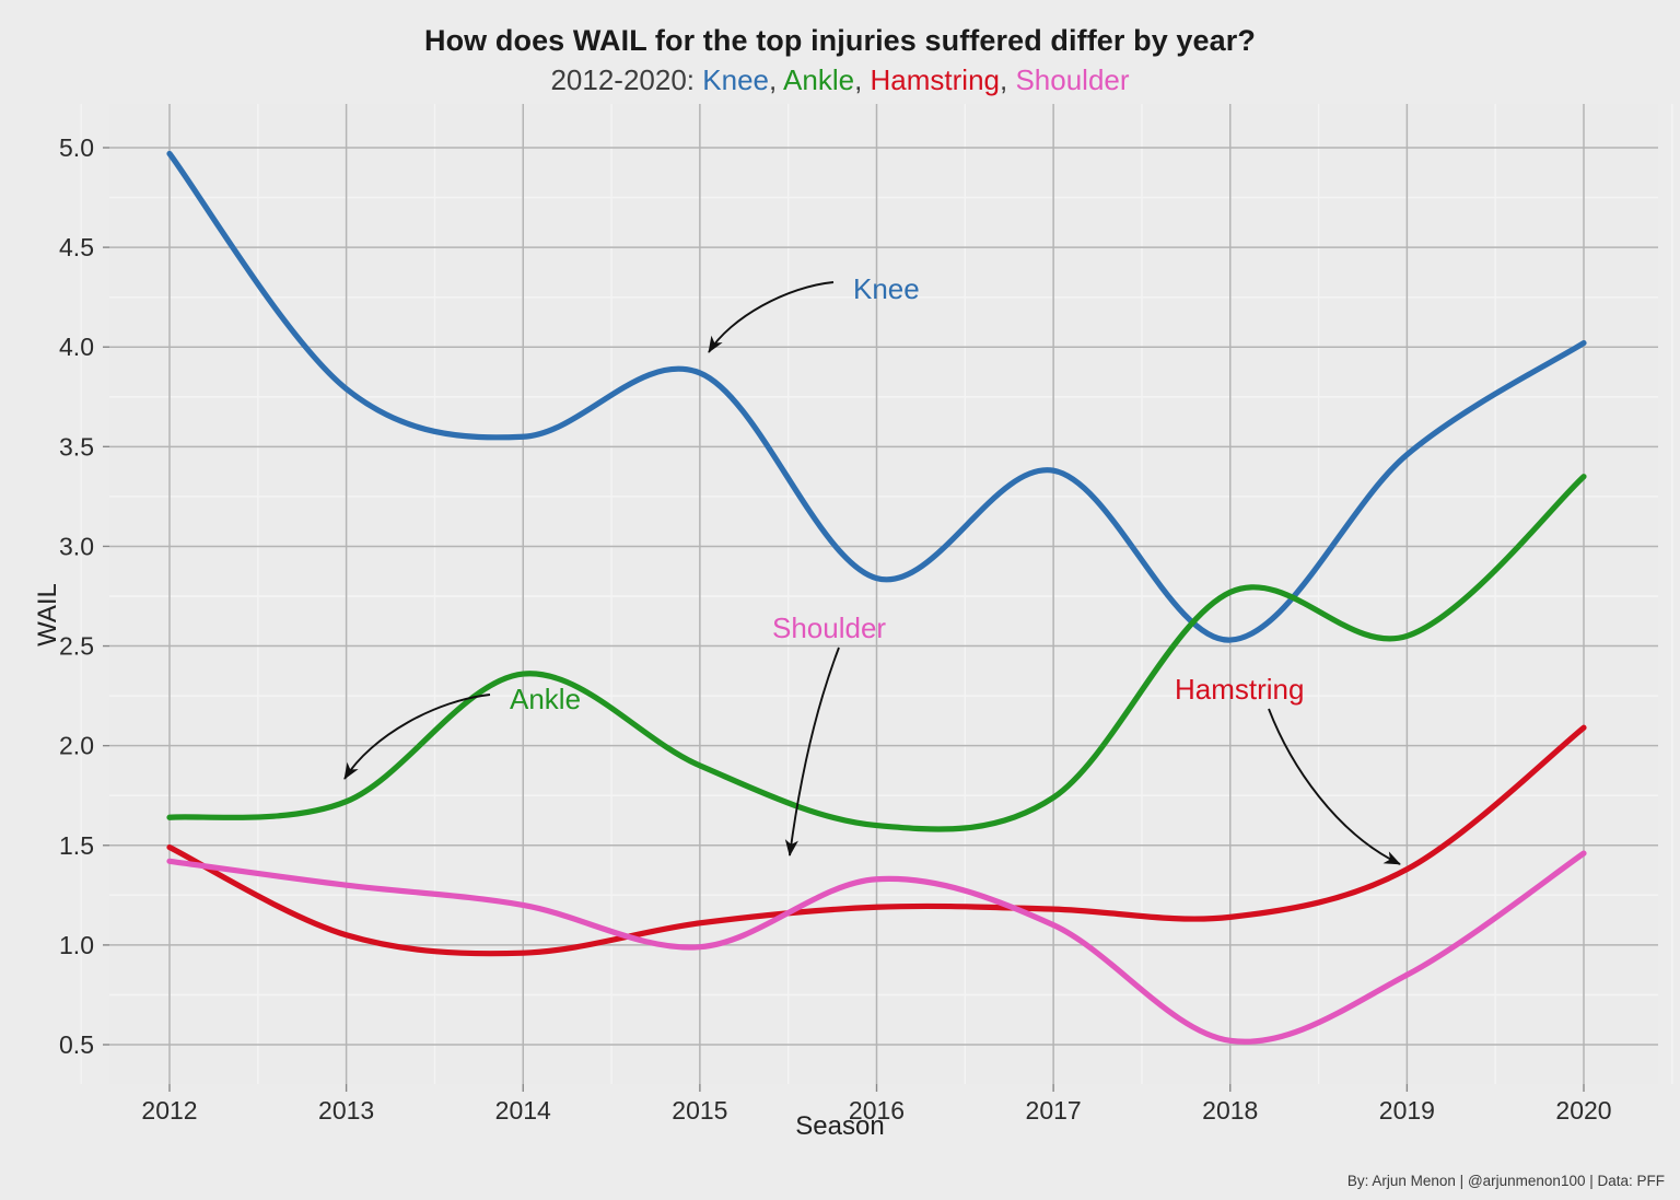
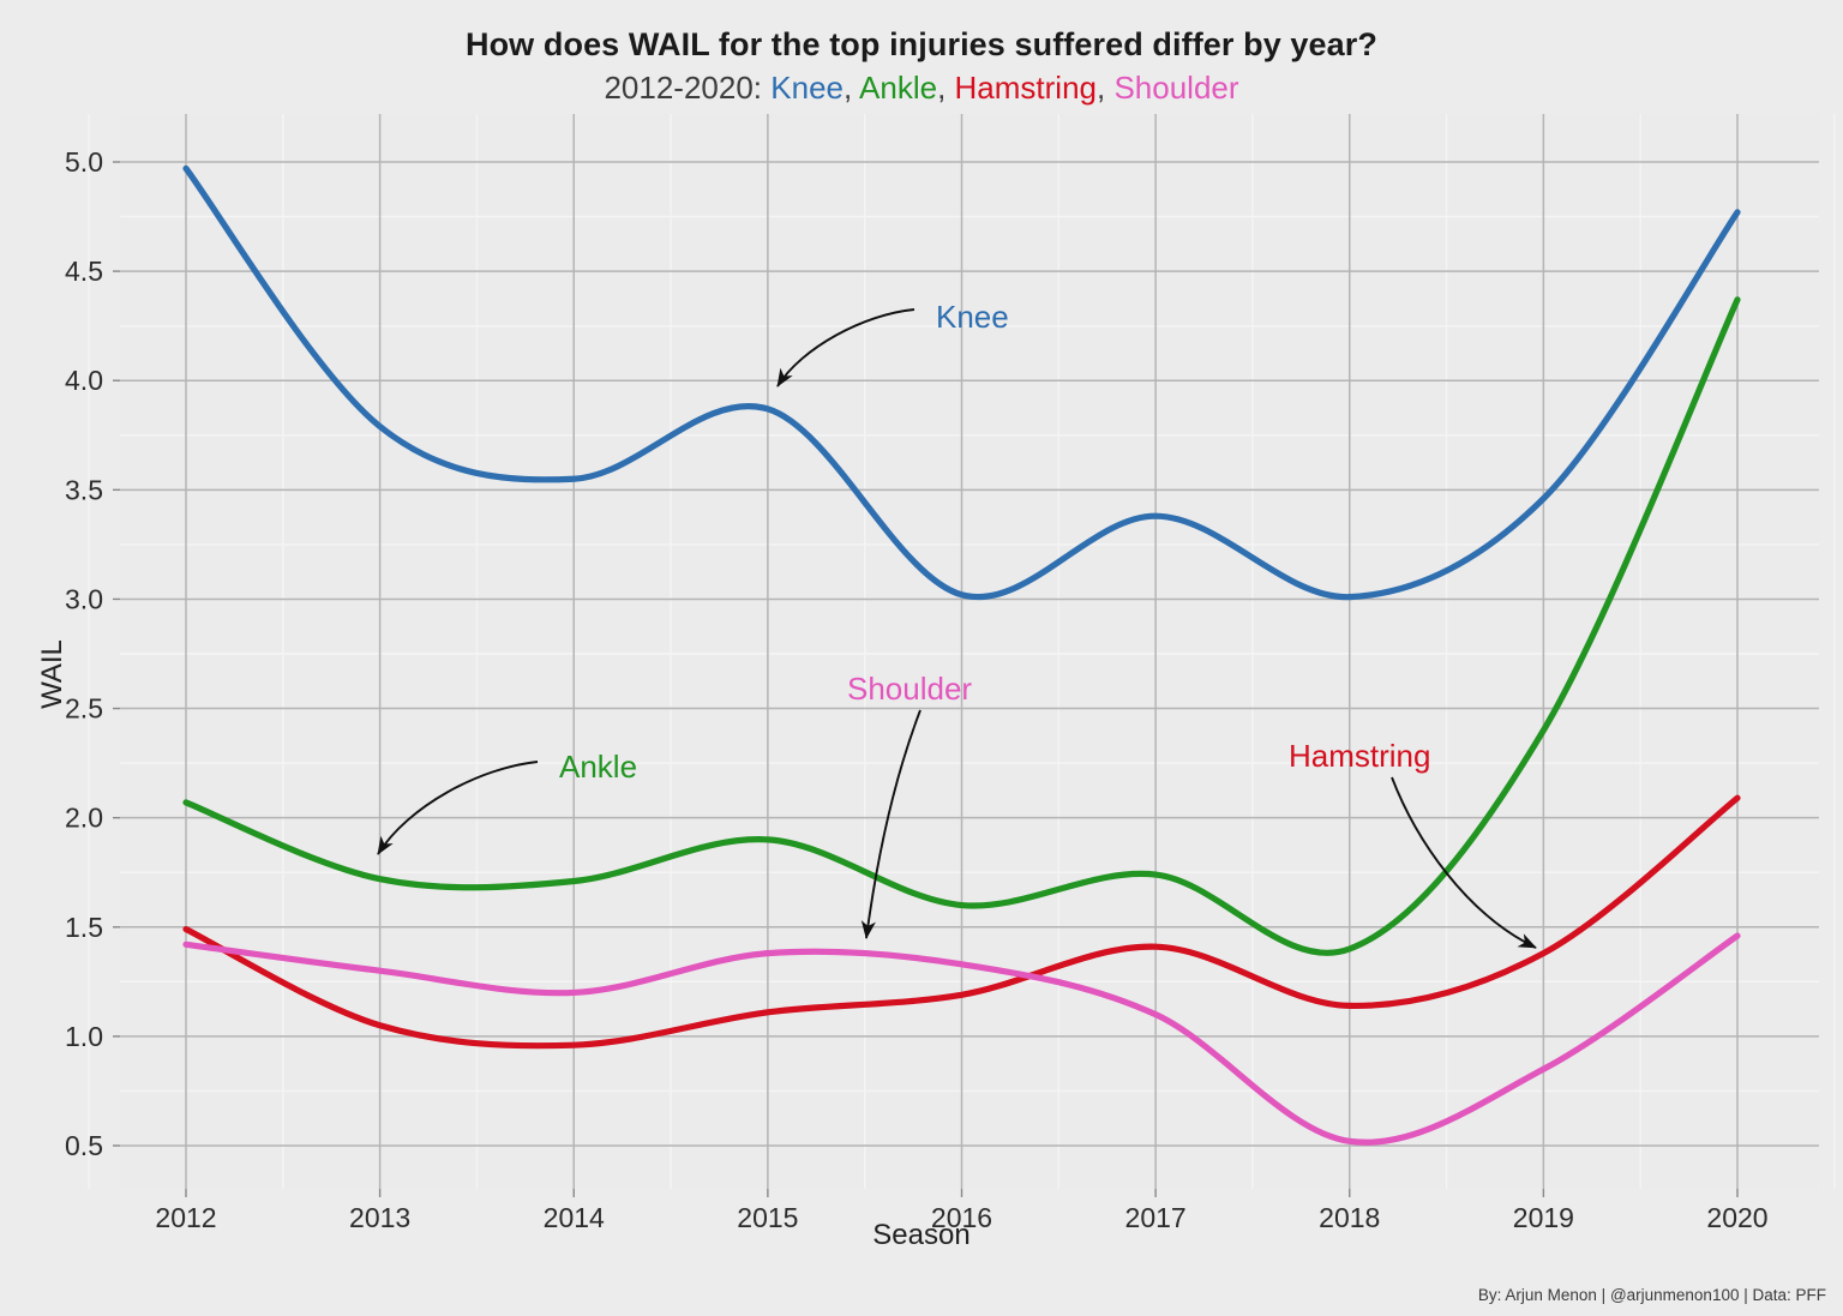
Ankle/2012: 1.64 -> 2.07
Ankle/2014: 2.36 -> 1.71
Shoulder/2015: 0.99 -> 1.38
Knee/2016: 2.84 -> 3.02
Hamstring/2017: 1.18 -> 1.41
Knee/2018: 2.53 -> 3.01
Ankle/2018: 2.77 -> 1.40
Ankle/2019: 2.55 -> 2.40
Knee/2020: 4.02 -> 4.77
Ankle/2020: 3.35 -> 4.37
